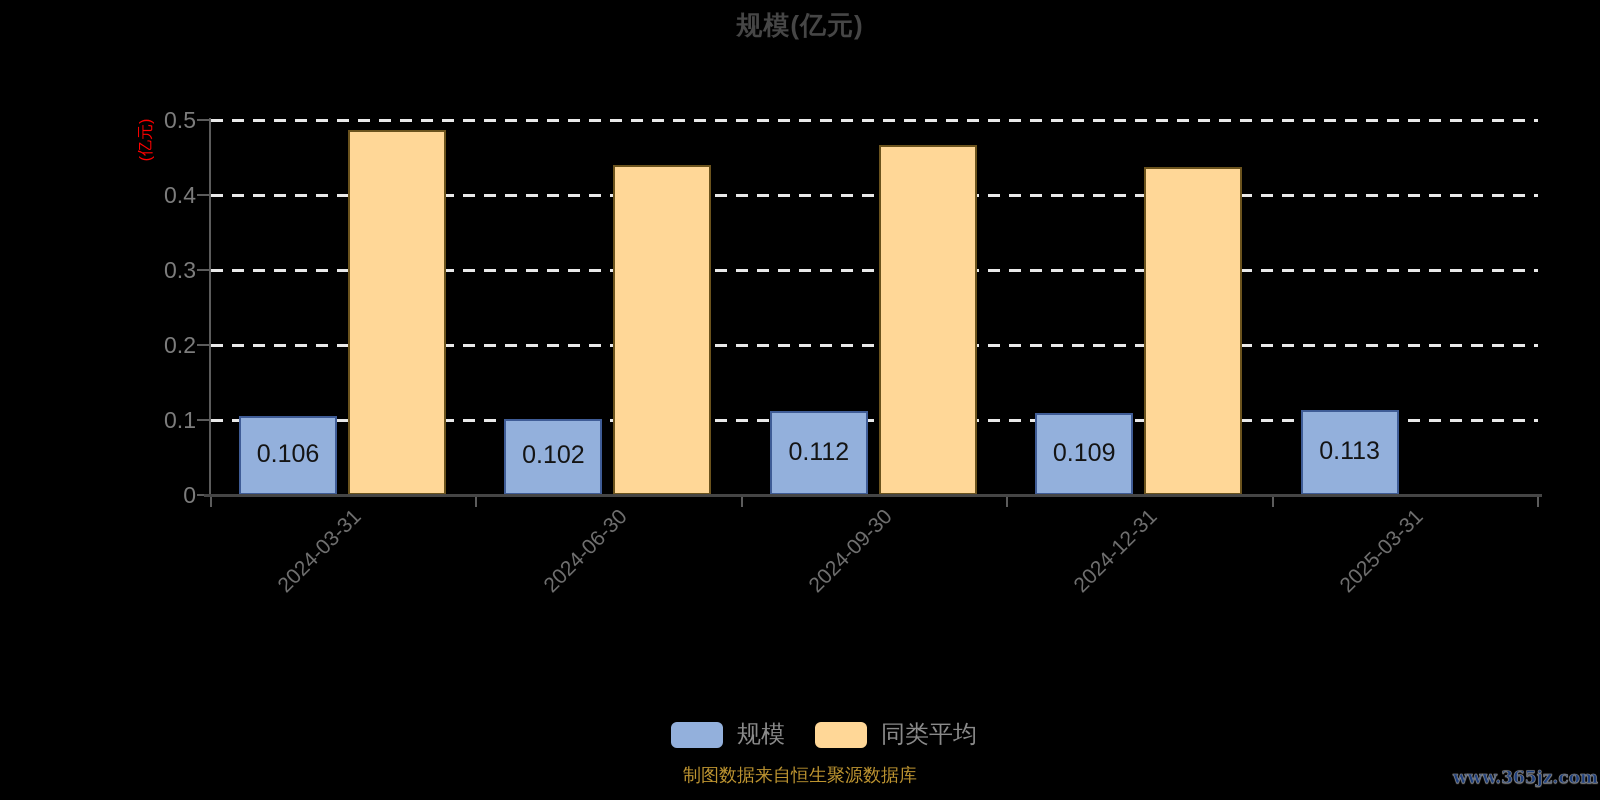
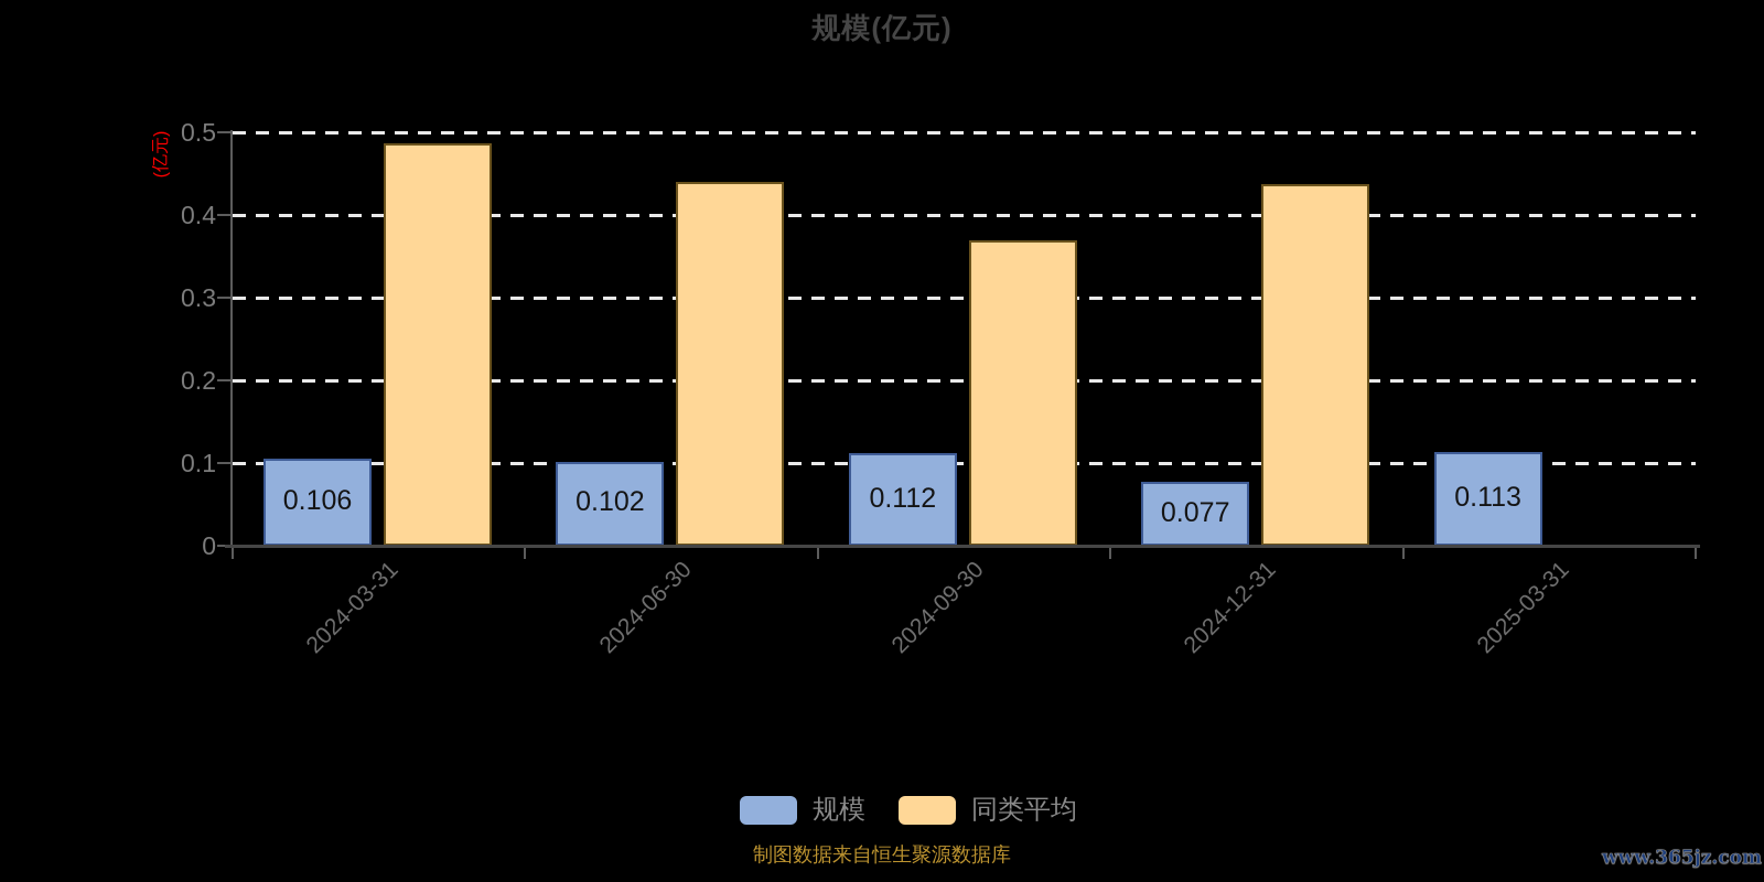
同类平均/2024-09-30: 0.47 -> 0.37
规模/2024-12-31: 0.109 -> 0.077
